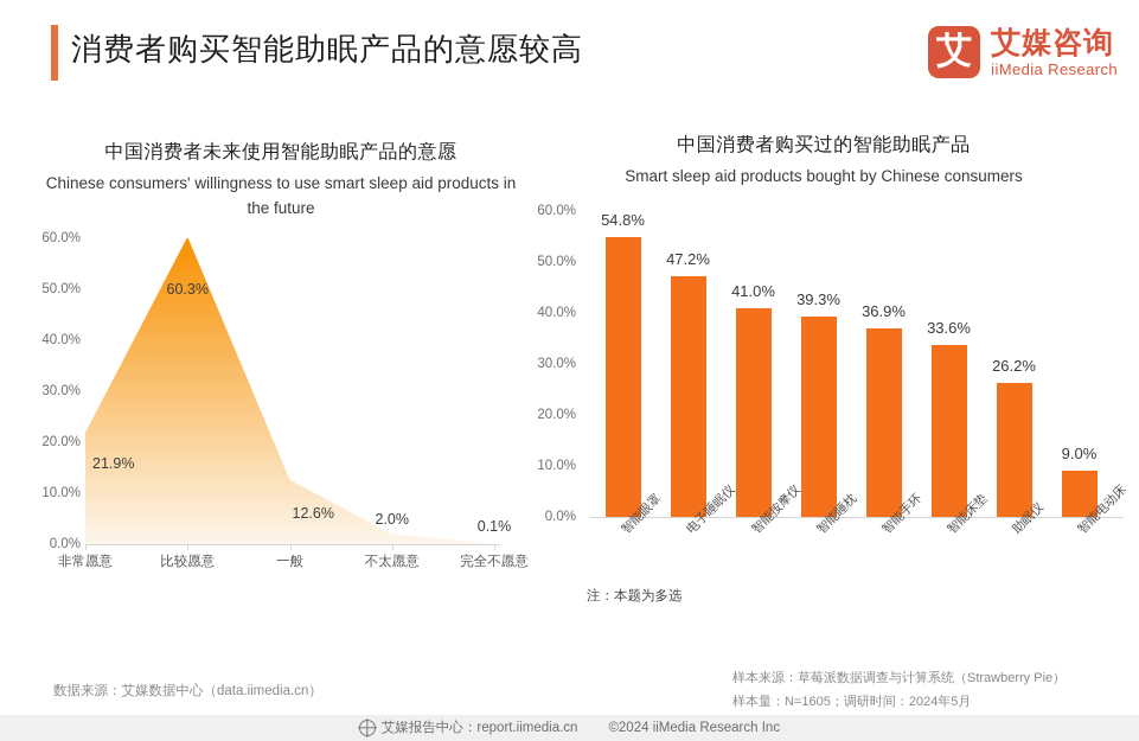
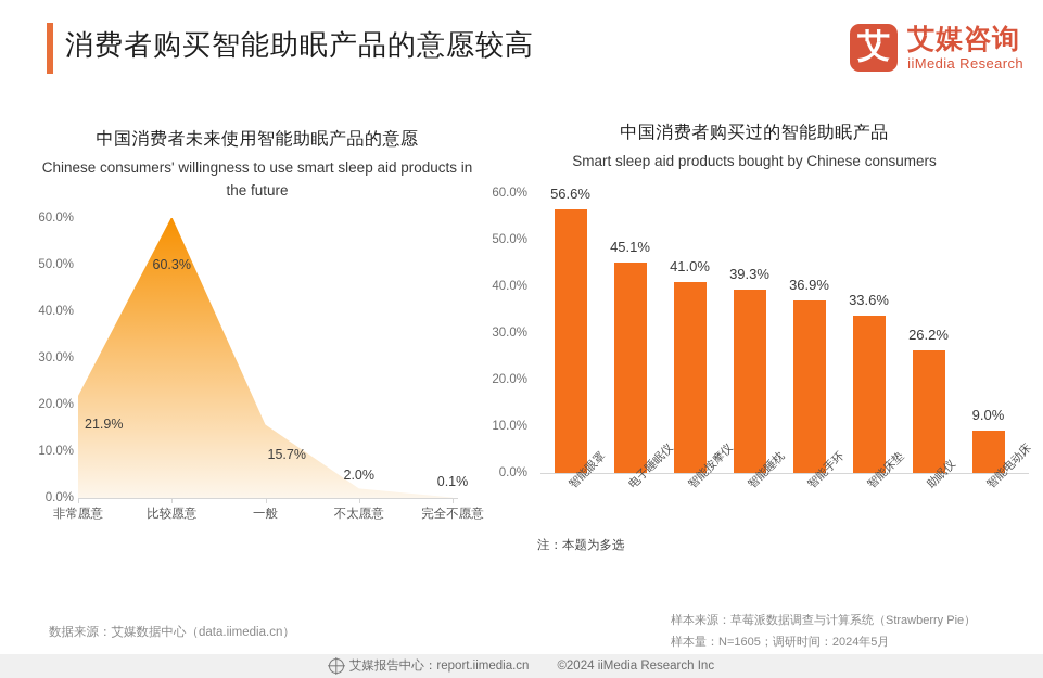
中国消费者未来使用智能助眠产品的意愿/一般: 12.6% -> 15.7%
中国消费者购买过的智能助眠产品/智能眼罩: 54.8% -> 56.6%
中国消费者购买过的智能助眠产品/电子睡眠仪: 47.2% -> 45.1%
